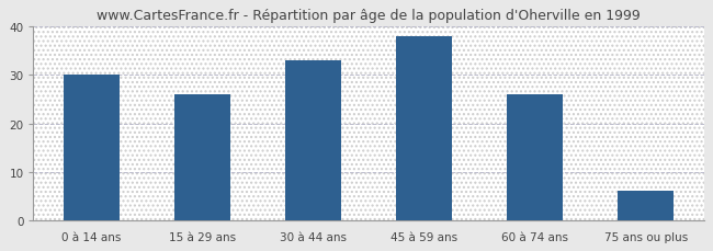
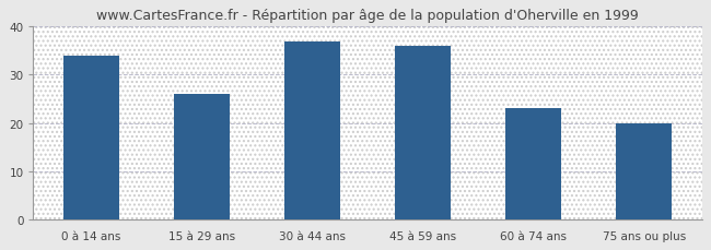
0 à 14 ans: 30 -> 34
30 à 44 ans: 33 -> 37
45 à 59 ans: 38 -> 36
60 à 74 ans: 26 -> 23
75 ans ou plus: 6 -> 20
